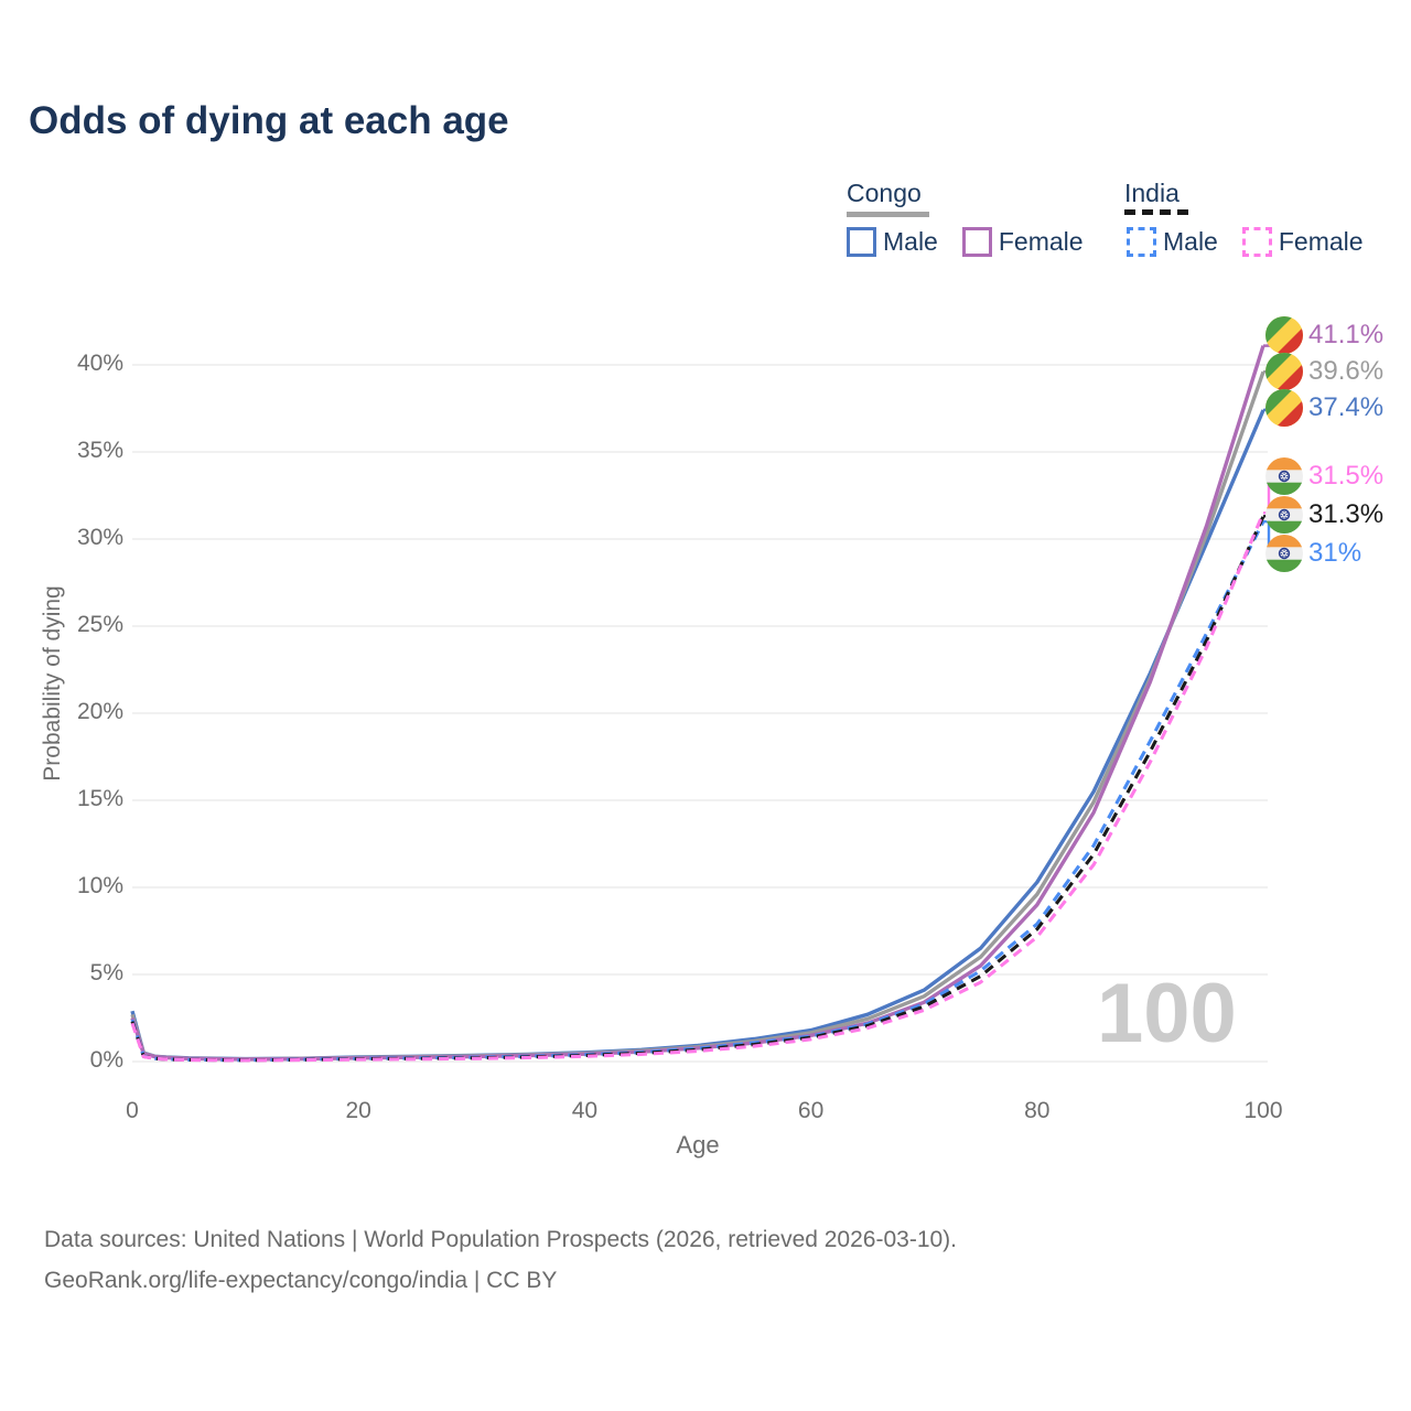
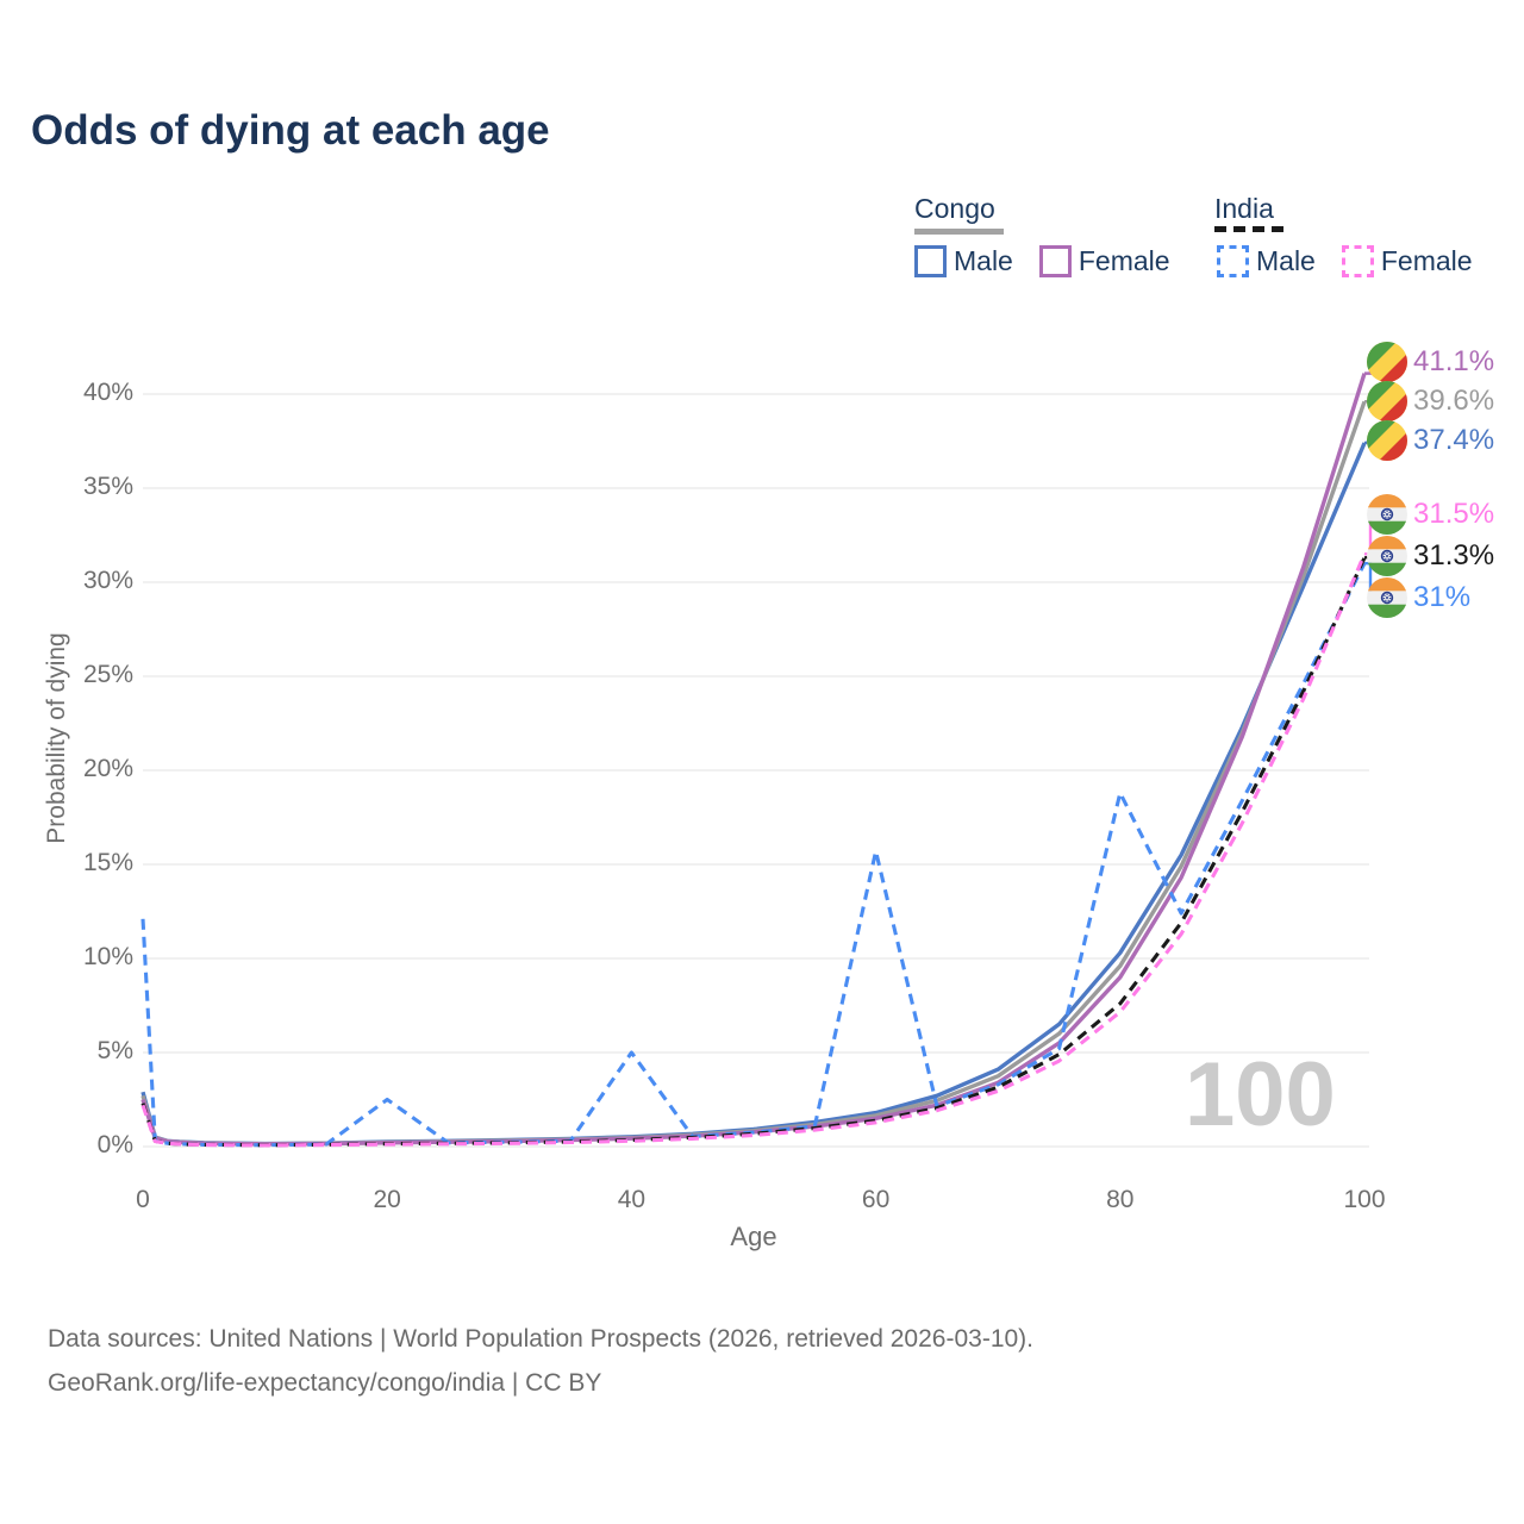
India Male/0: 2.4% -> 12.1%
India Male/20: 0.2% -> 2.5%
India Male/40: 0.4% -> 5.0%
India Male/60: 1.4% -> 15.7%
India Male/80: 7.9% -> 18.8%
